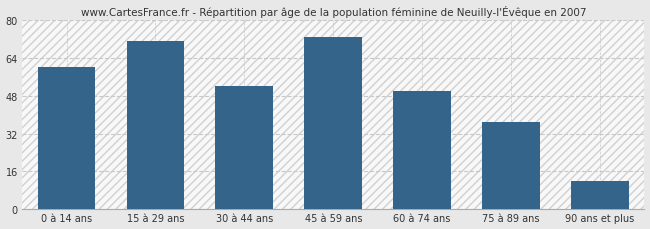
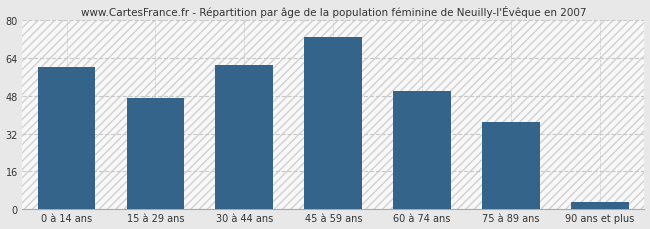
15 à 29 ans: 71 -> 47
30 à 44 ans: 52 -> 61
90 ans et plus: 12 -> 3
